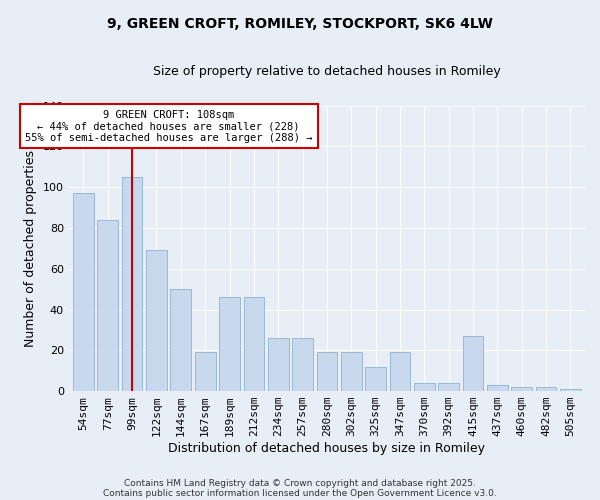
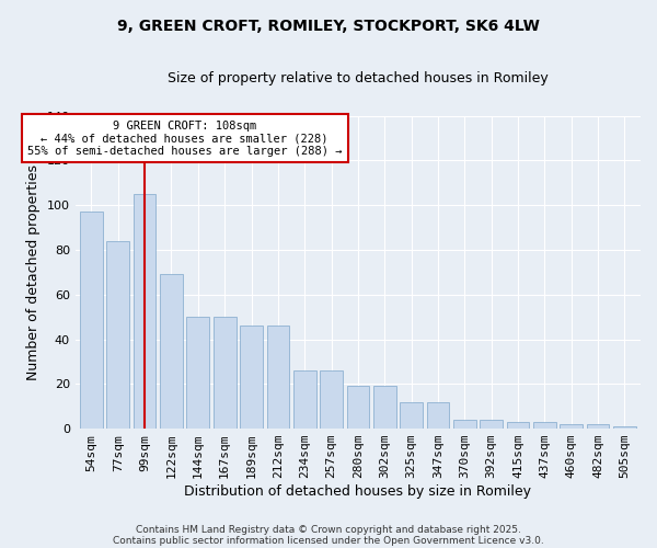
167sqm: 19 -> 50
347sqm: 19 -> 12
415sqm: 27 -> 3
